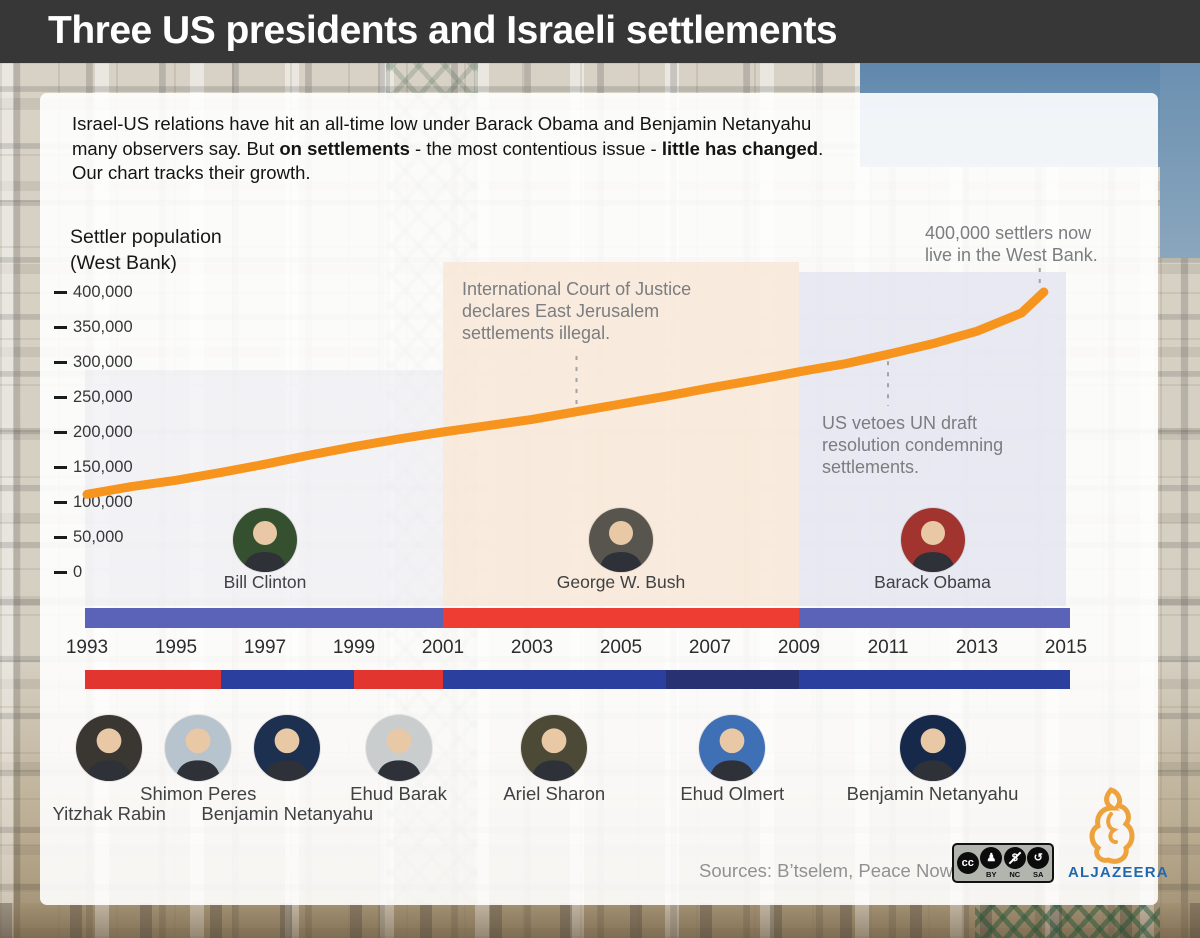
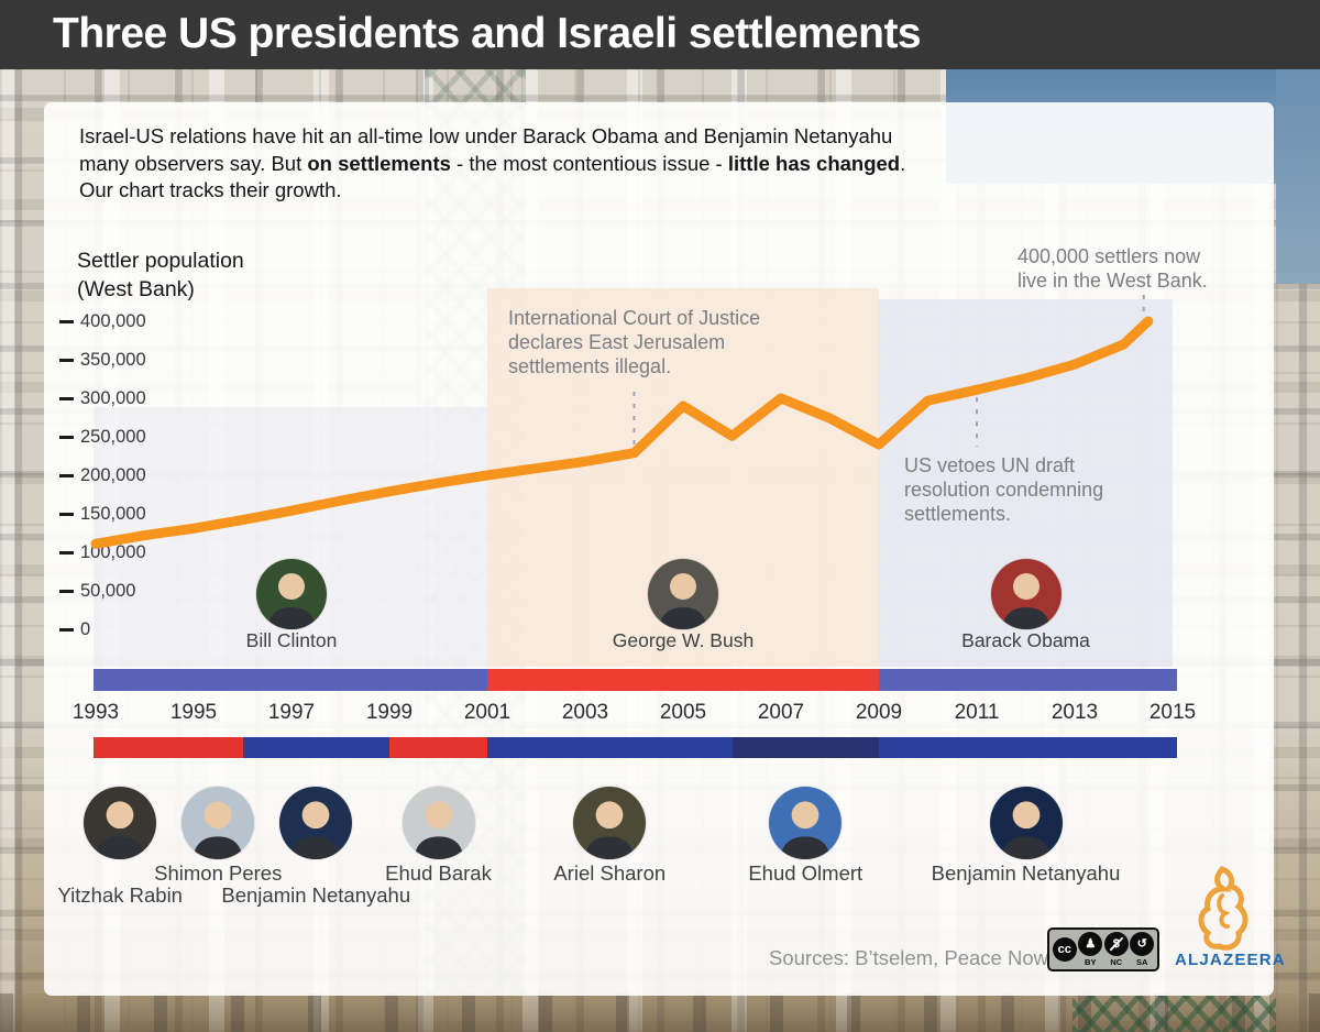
2005: 240000 -> 290000
2007: 260000 -> 300000
2009: 290000 -> 240000
